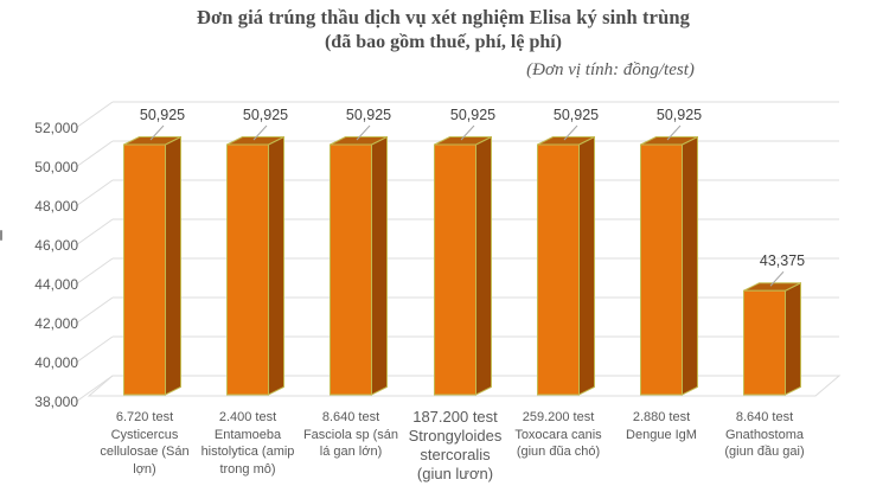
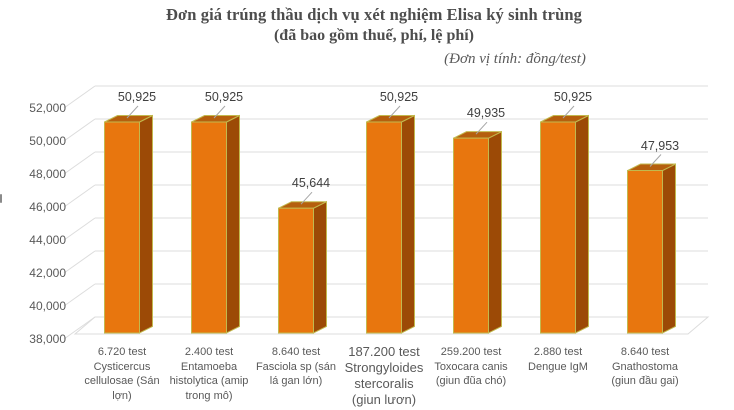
8.640 test Fasciola sp (sán lá gan lớn): 50,925 -> 45,644
259.200 test Toxocara canis (giun đũa chó): 50,925 -> 49,935
8.640 test Gnathostoma (giun đầu gai): 43,375 -> 47,953
